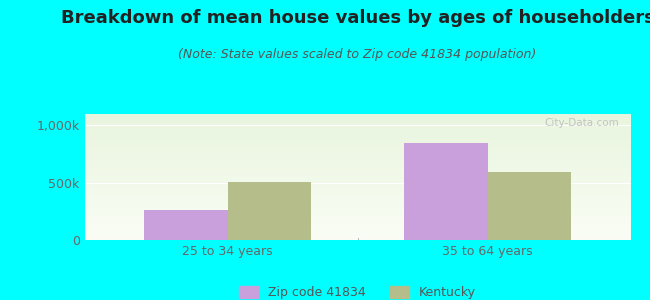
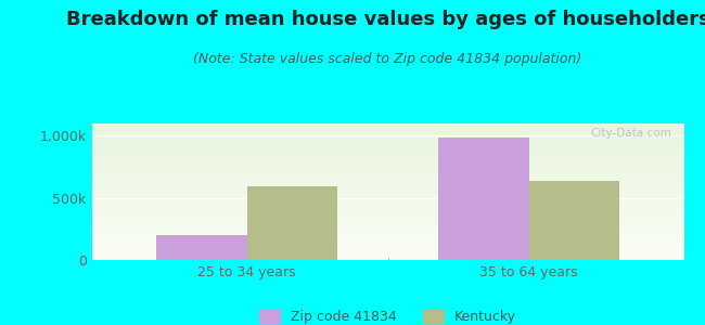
Zip code 41834/25 to 34 years: 260k -> 200k
Kentucky/25 to 34 years: 510k -> 590k
Zip code 41834/35 to 64 years: 850k -> 990k
Kentucky/35 to 64 years: 590k -> 640k
